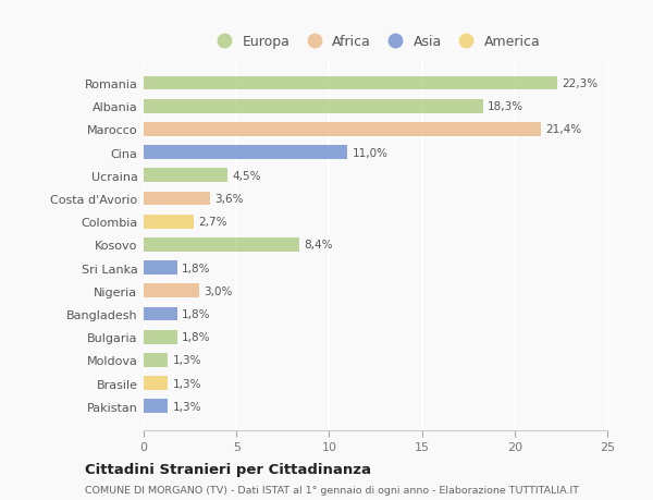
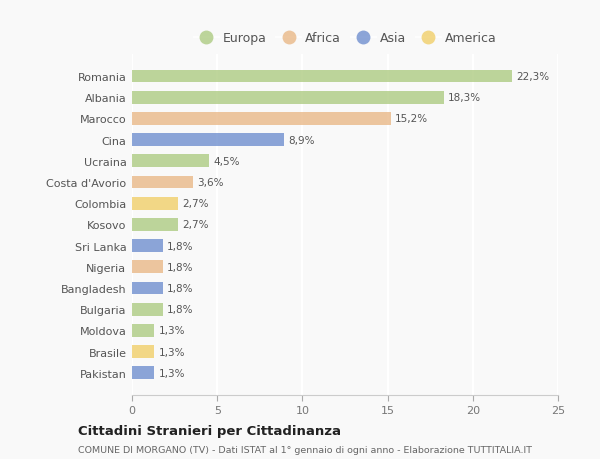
Marocco: 21,4% -> 15,2%
Cina: 11,0% -> 8,9%
Kosovo: 8,4% -> 2,7%
Nigeria: 3,0% -> 1,8%
